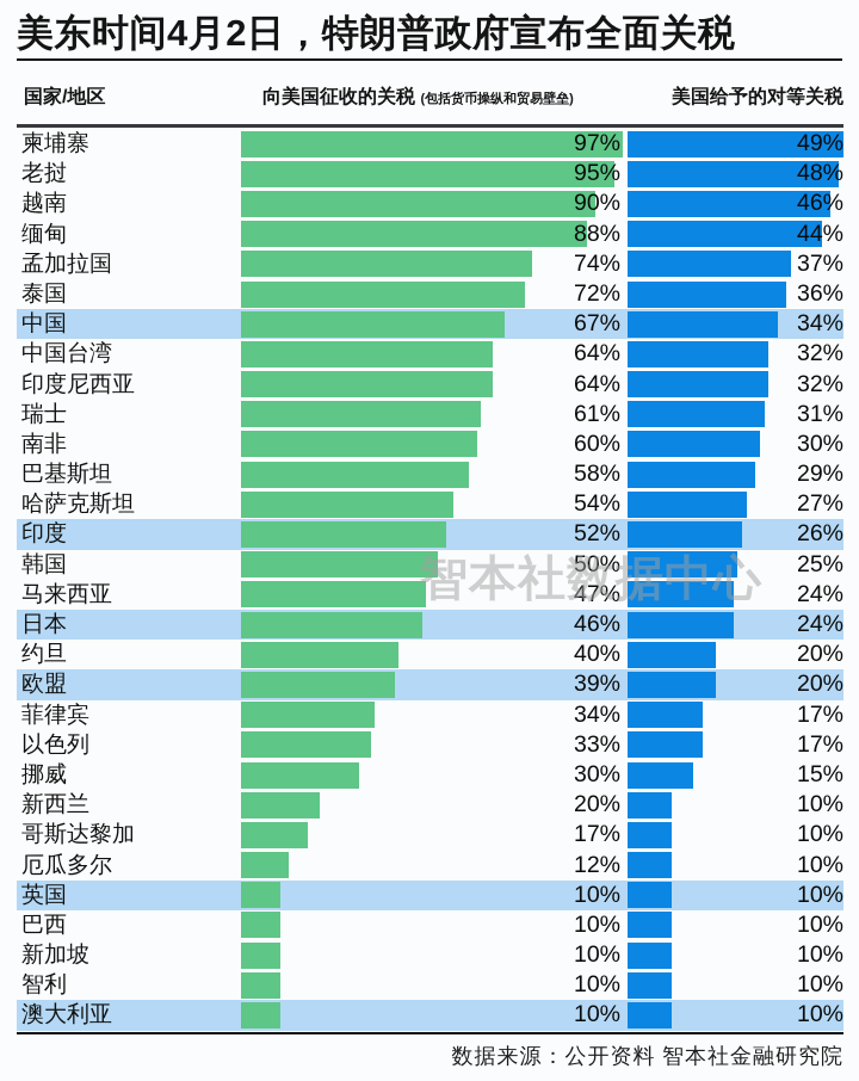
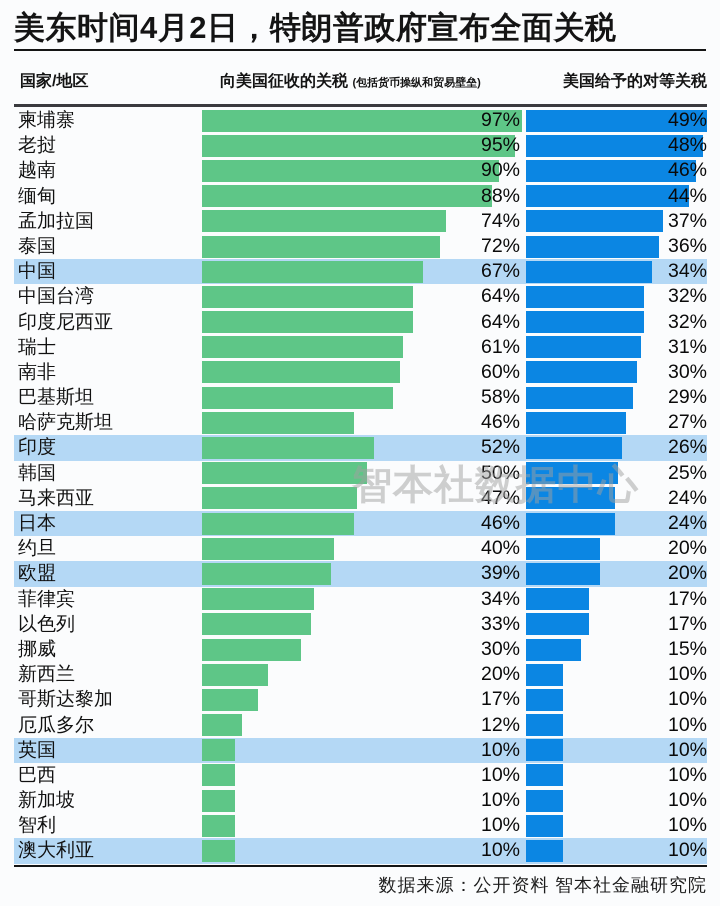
向美国征收的关税(包括货币操纵和贸易壁垒)/哈萨克斯坦: 54% -> 46%
